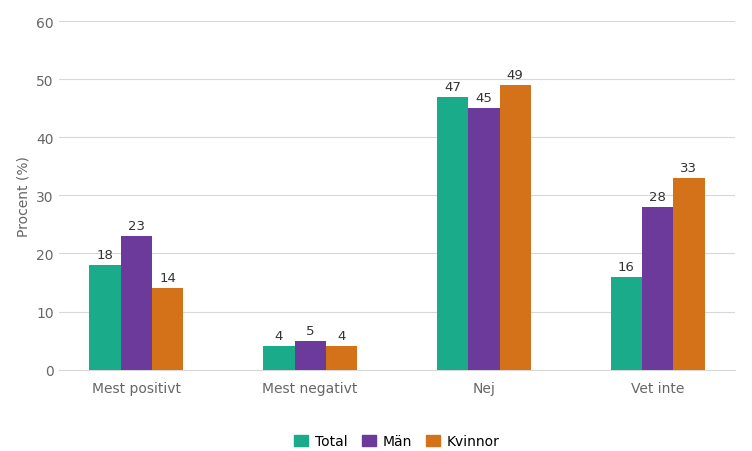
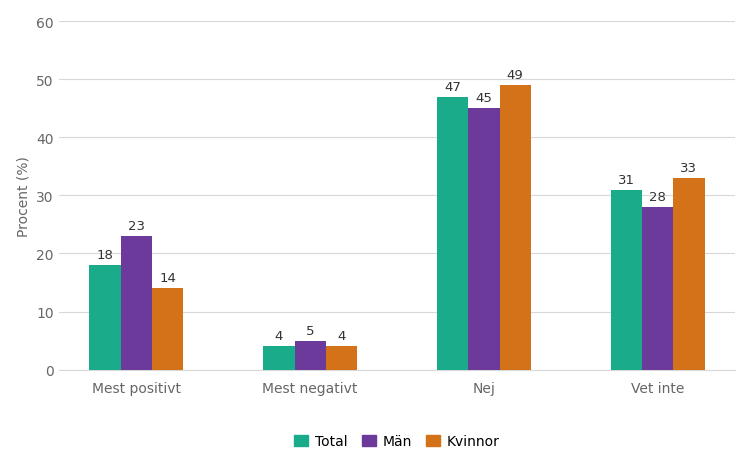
Total/Vet inte: 16 -> 31
